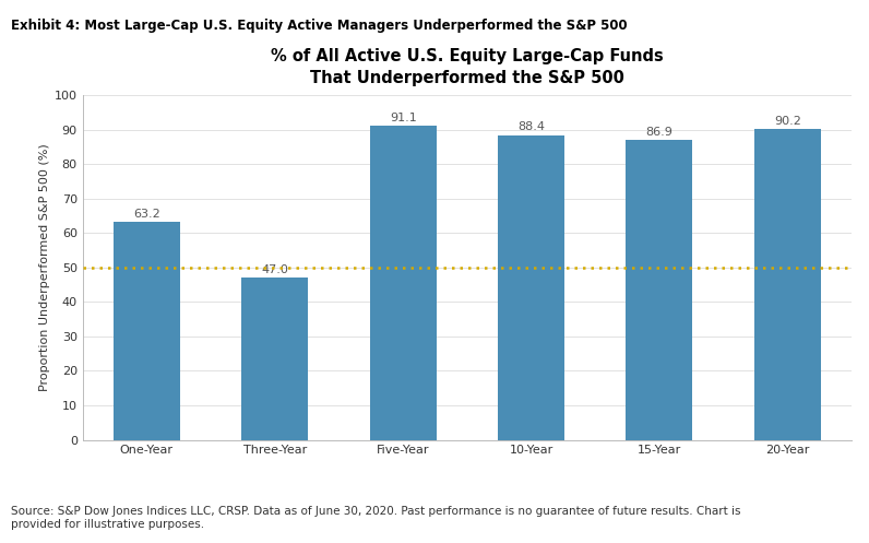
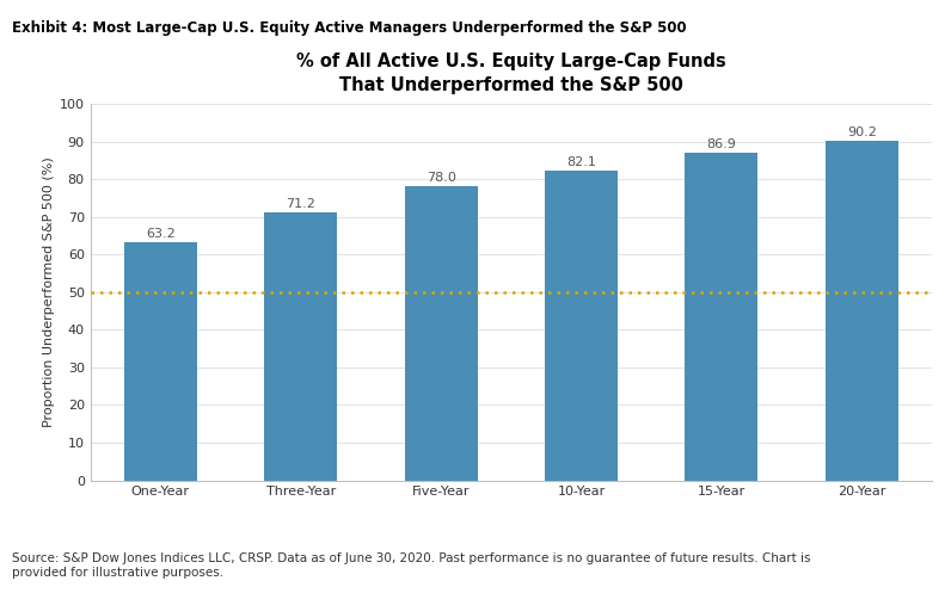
Three-Year: 47.0 -> 71.2
Five-Year: 91.1 -> 78.0
10-Year: 88.4 -> 82.1
